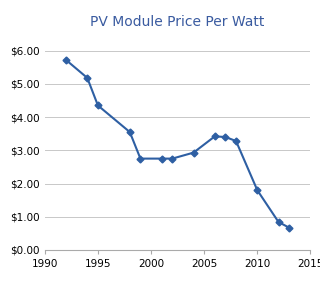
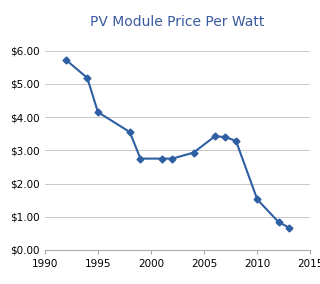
1995: $4.35 -> $4.15
2010: $1.80 -> $1.52
